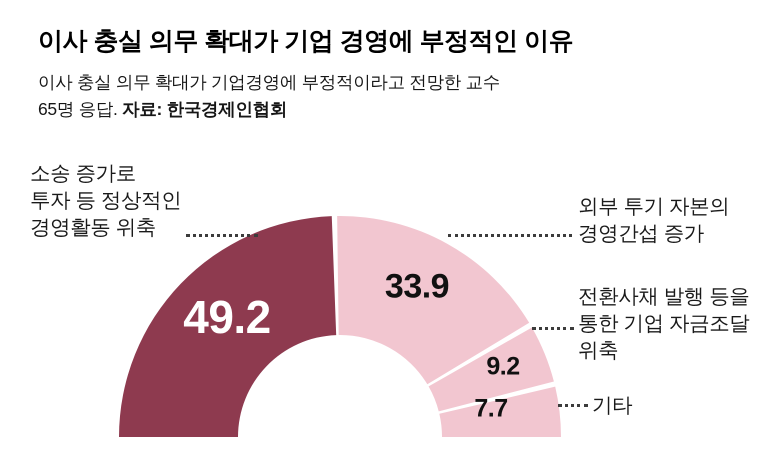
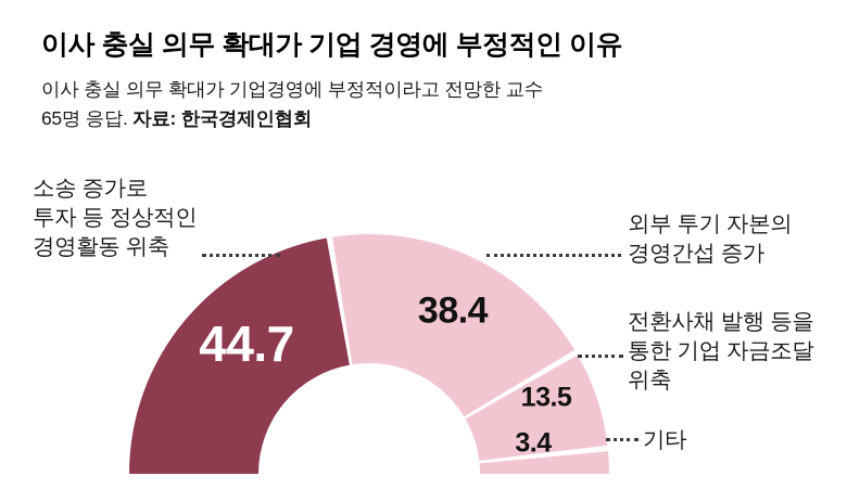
소송 증가로 투자 등 정상적인 경영활동 위축: 49.2 -> 44.7
외부 투기 자본의 경영간섭 증가: 33.9 -> 38.4
전환사채 발행 등을 통한 기업 자금조달 위축: 9.2 -> 13.5
기타: 7.7 -> 3.4
